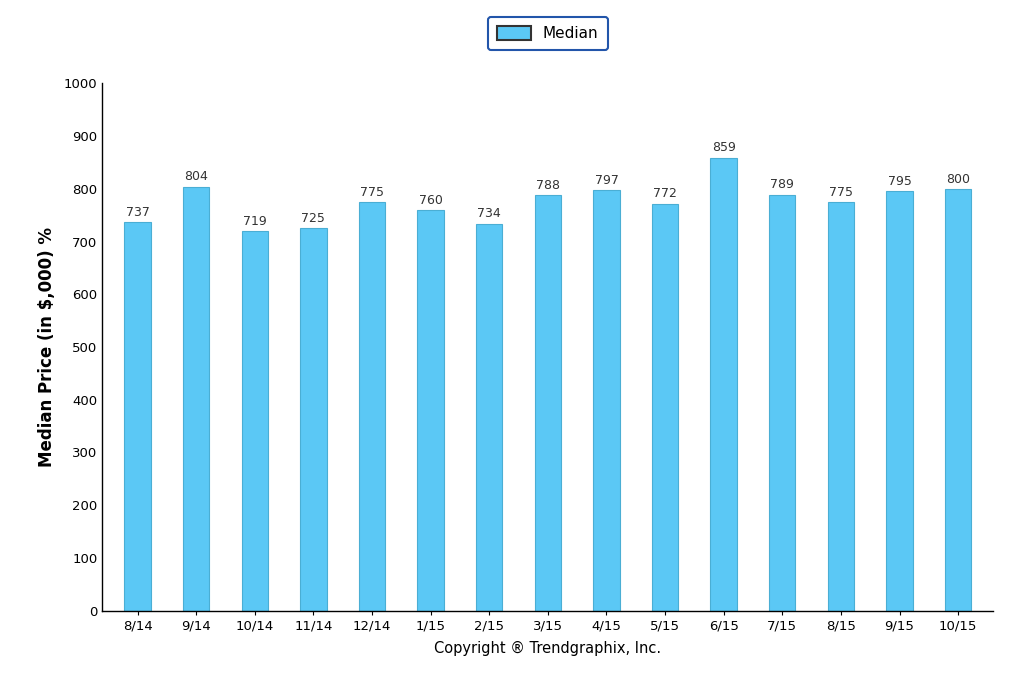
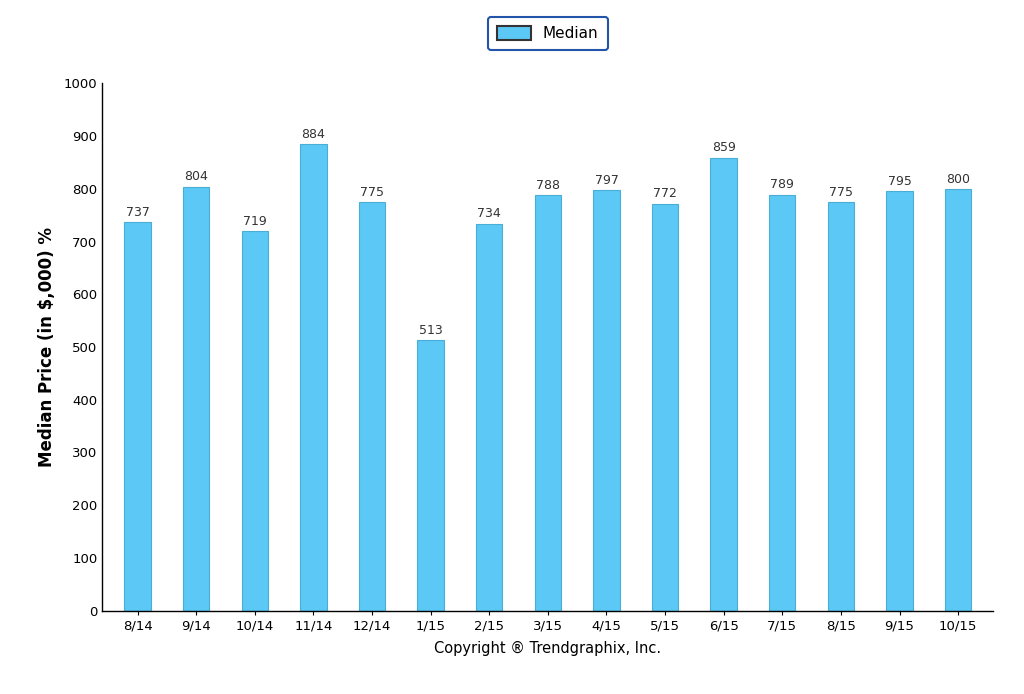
11/14: 725 -> 884
1/15: 760 -> 513
